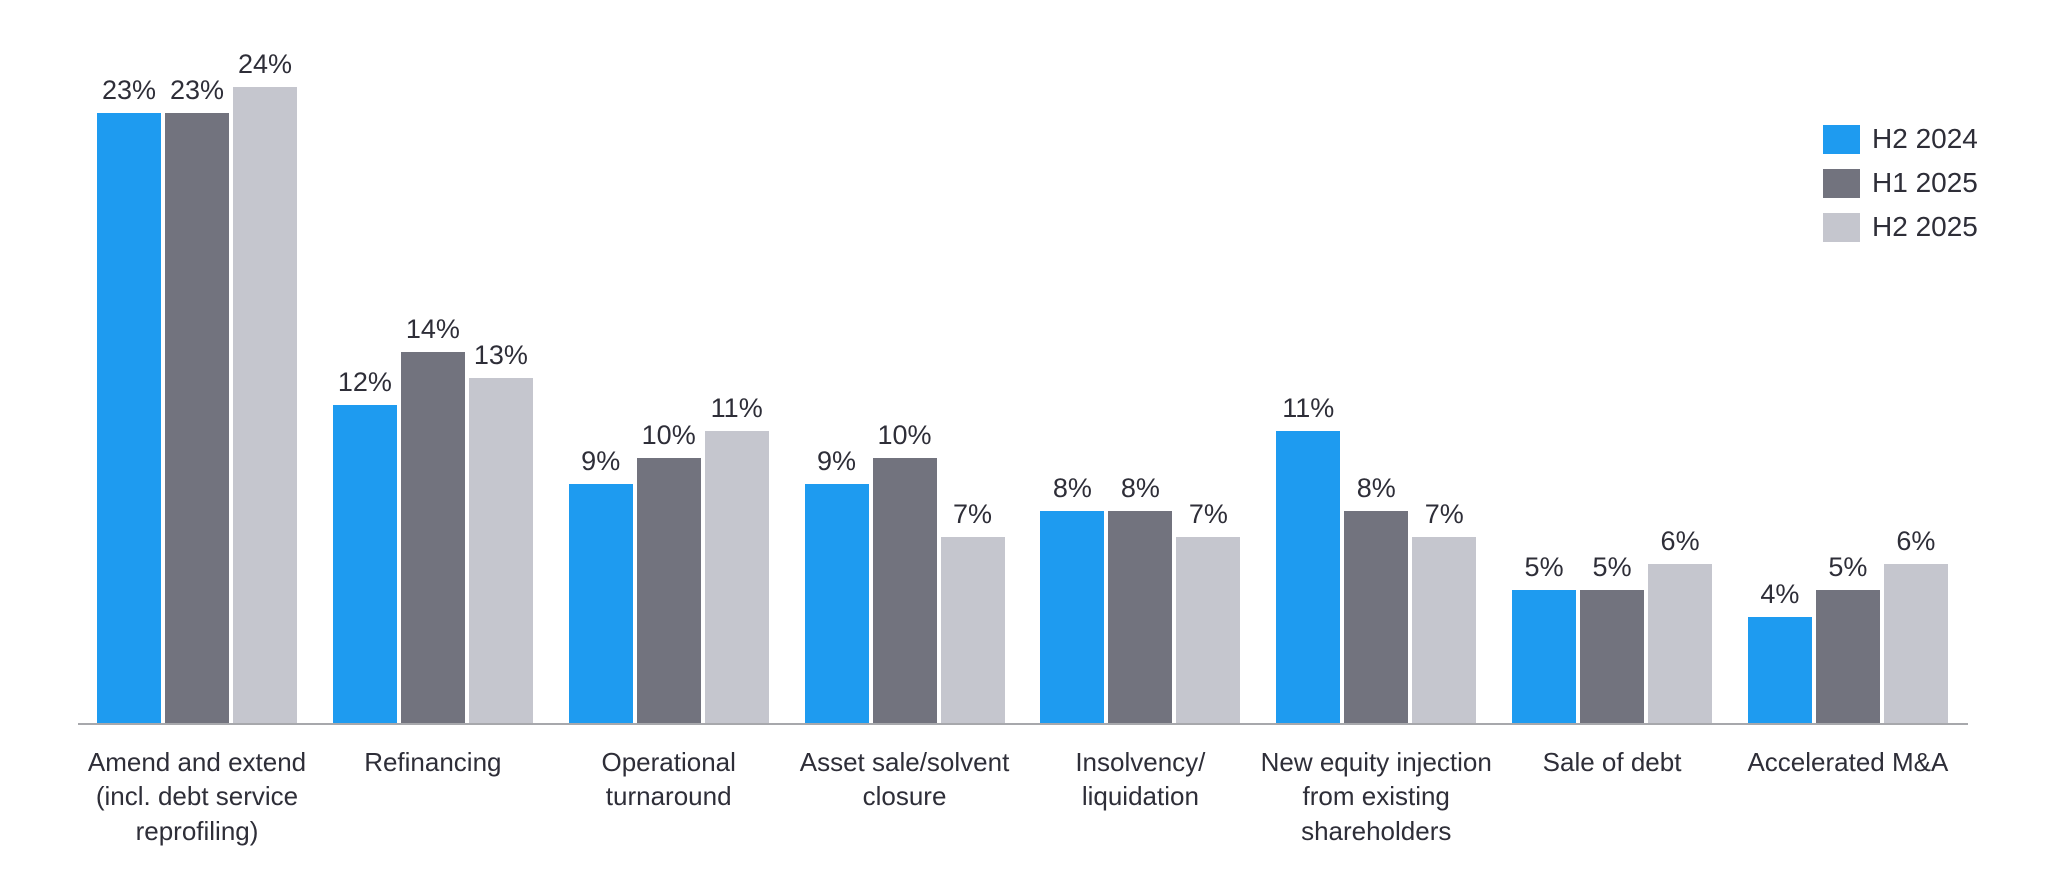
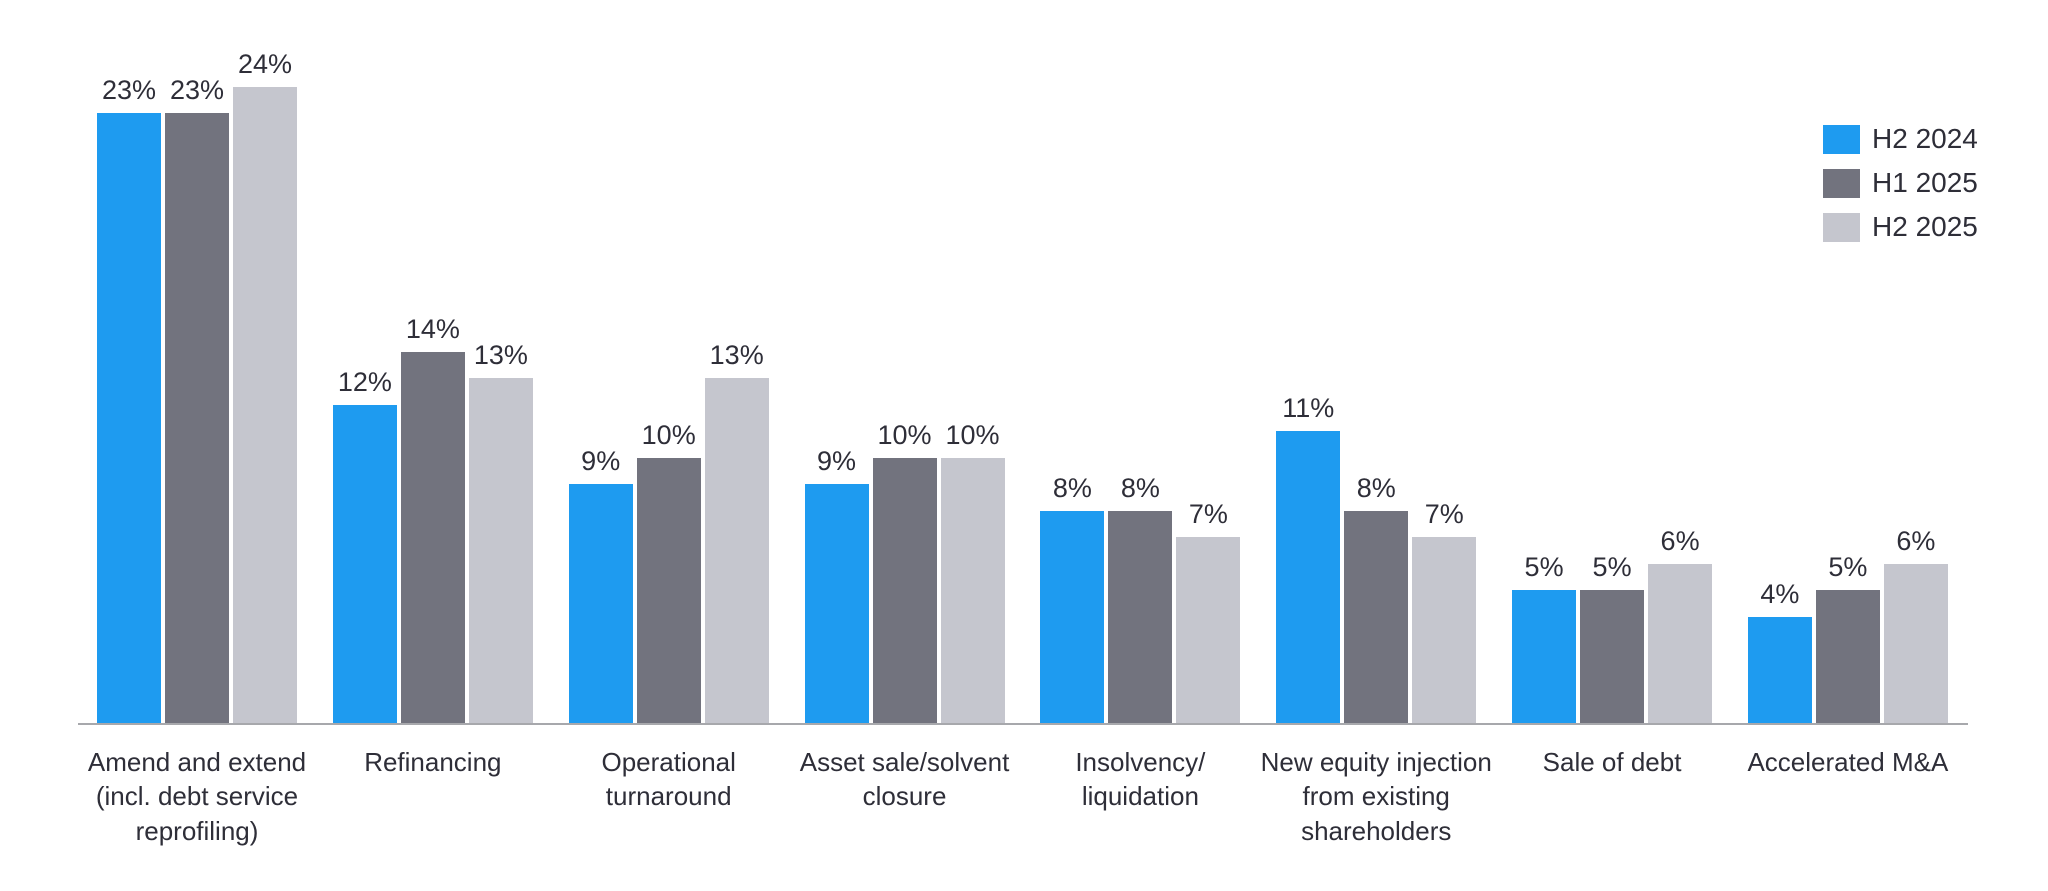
H2 2025/Operational turnaround: 11% -> 13%
H2 2025/Asset sale/solvent closure: 7% -> 10%
